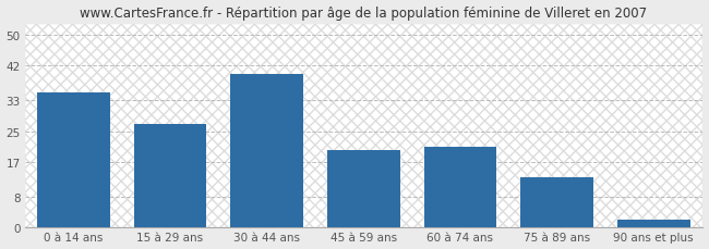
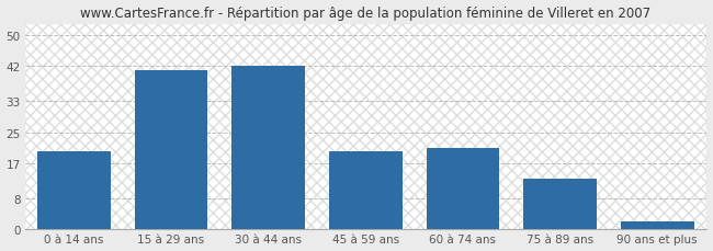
0 à 14 ans: 35 -> 20
15 à 29 ans: 27 -> 41
30 à 44 ans: 40 -> 42
